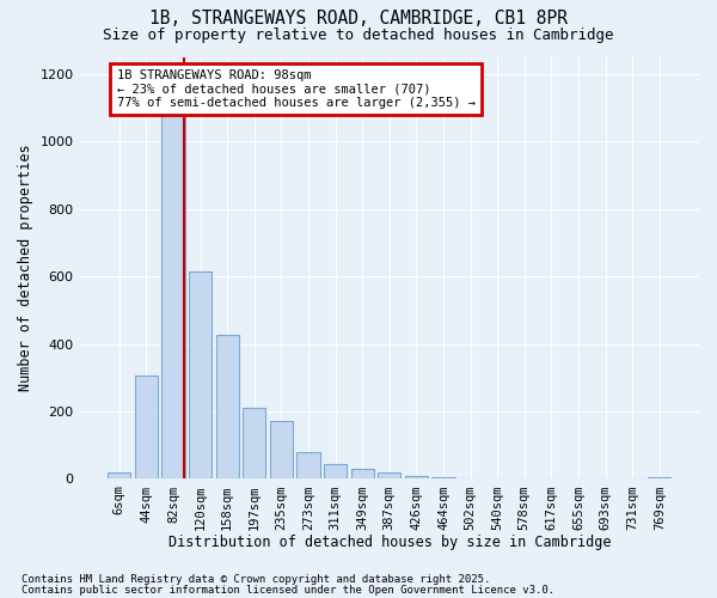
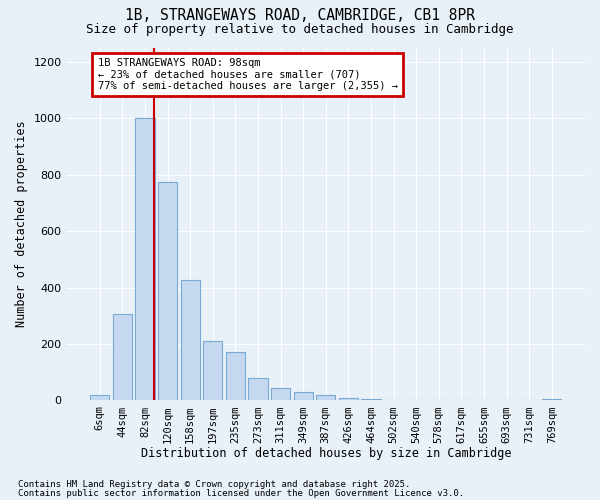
82sqm: 1080 -> 1000
120sqm: 615 -> 775
